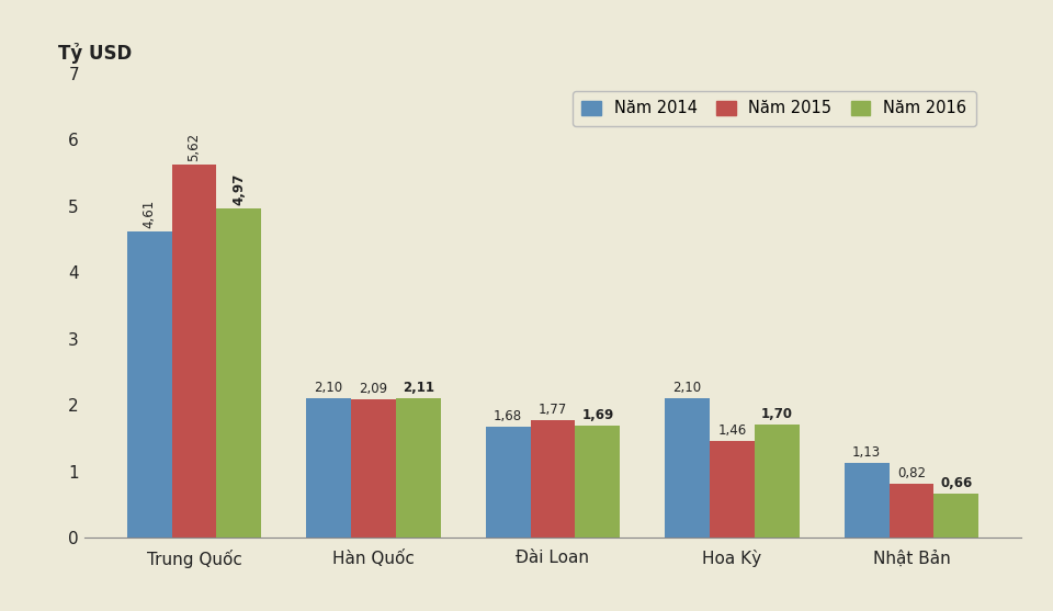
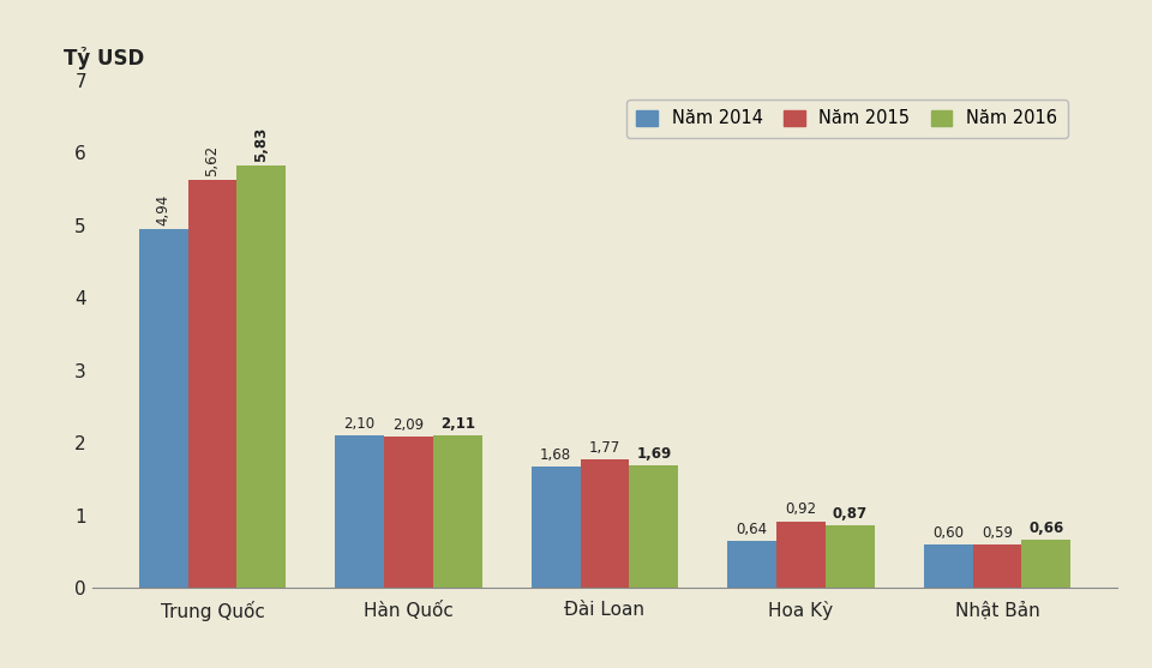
Năm 2014/Trung Quốc: 4,61 -> 4,94
Năm 2016/Trung Quốc: 4,97 -> 5,83
Năm 2014/Hoa Kỳ: 2,10 -> 0,64
Năm 2015/Hoa Kỳ: 1,46 -> 0,92
Năm 2016/Hoa Kỳ: 1,70 -> 0,87
Năm 2014/Nhật Bản: 1,13 -> 0,60
Năm 2015/Nhật Bản: 0,82 -> 0,59
